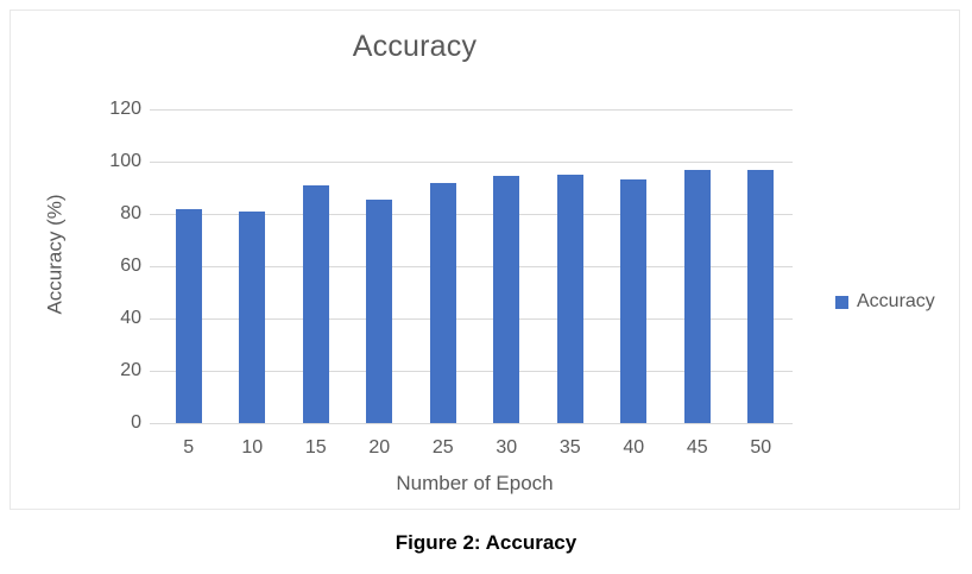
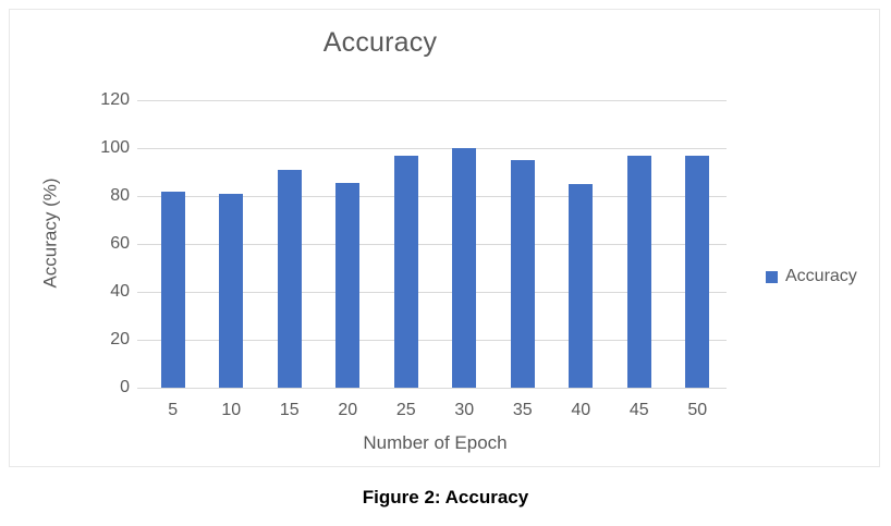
25: 92 -> 97
30: 94 -> 100
40: 93 -> 85
